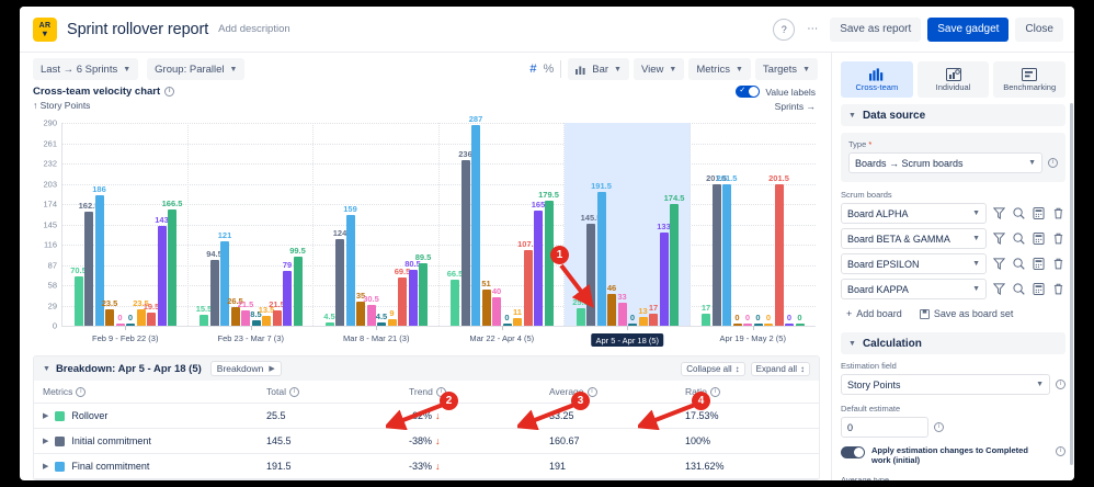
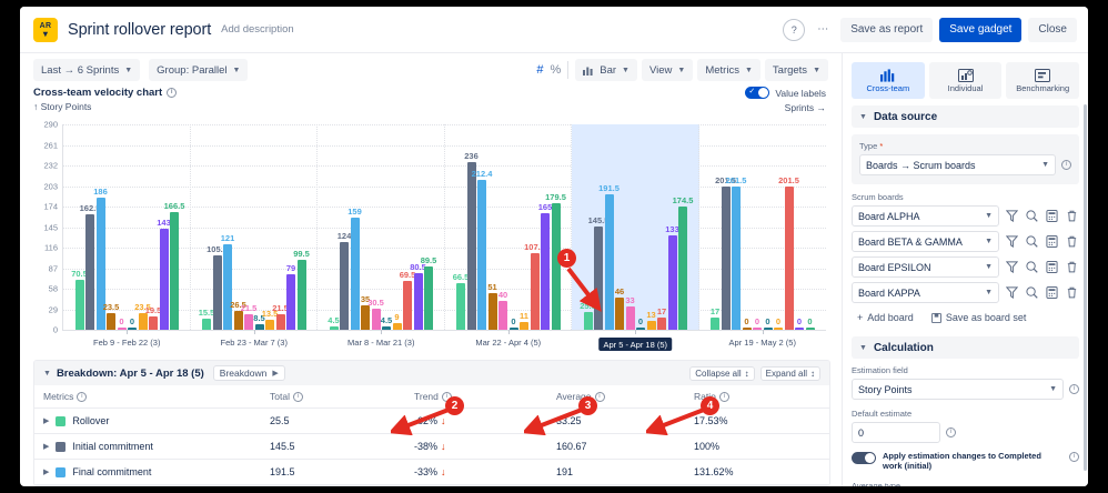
Initial commitment/Feb 23 - Mar 7 (3): 94.5 -> 105.5
Final commitment/Mar 22 - Apr 4 (5): 287 -> 212.4
